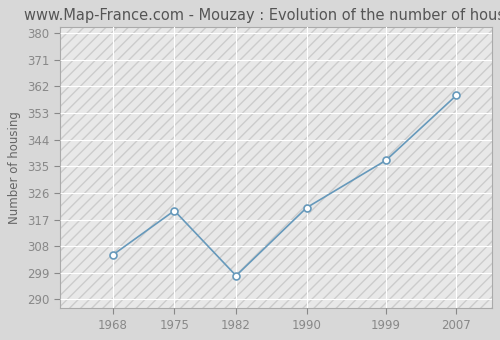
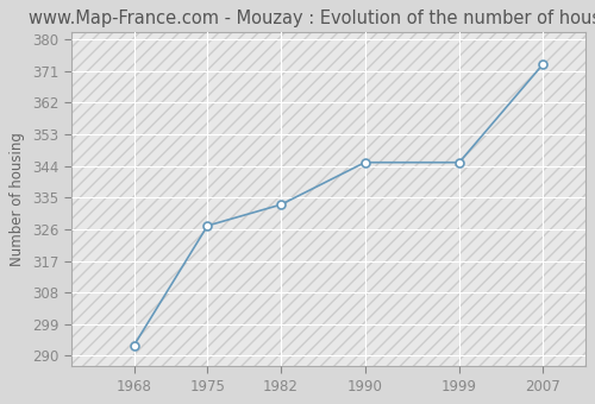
1968: 305 -> 293
1975: 320 -> 327
1982: 298 -> 333
1990: 321 -> 345
1999: 337 -> 345
2007: 359 -> 373
